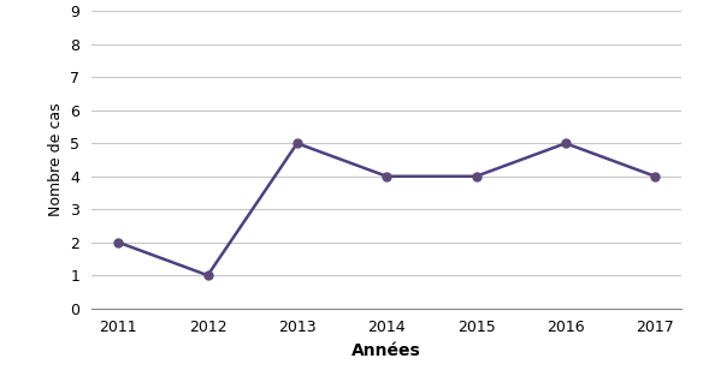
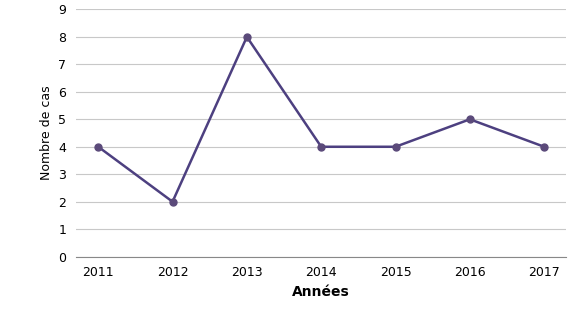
2011: 2 -> 4
2012: 1 -> 2
2013: 5 -> 8
